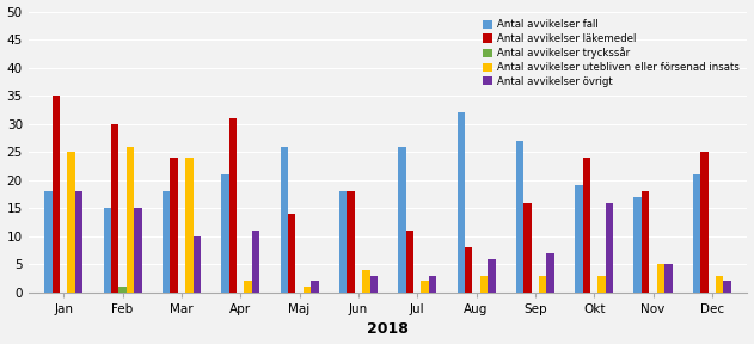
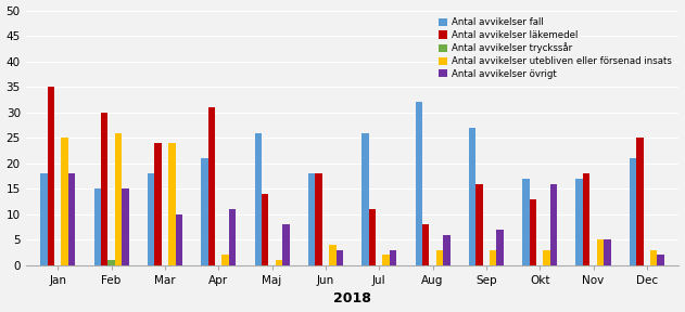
Antal avvikelser övrigt/Maj: 2 -> 8
Antal avvikelser fall/Okt: 19 -> 17
Antal avvikelser läkemedel/Okt: 24 -> 13
